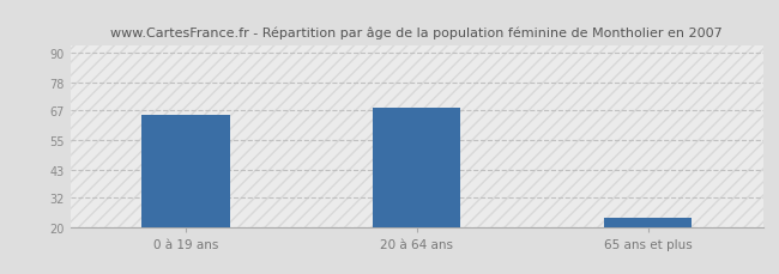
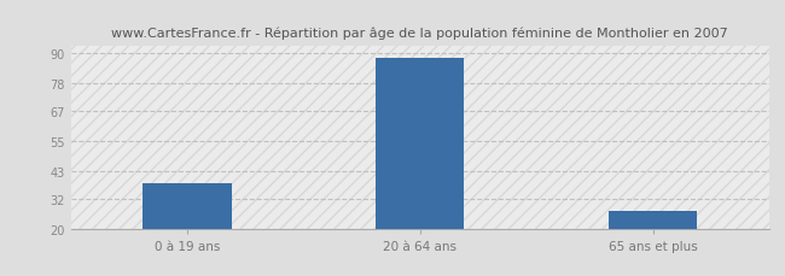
0 à 19 ans: 65 -> 38
20 à 64 ans: 68 -> 88
65 ans et plus: 24 -> 27
